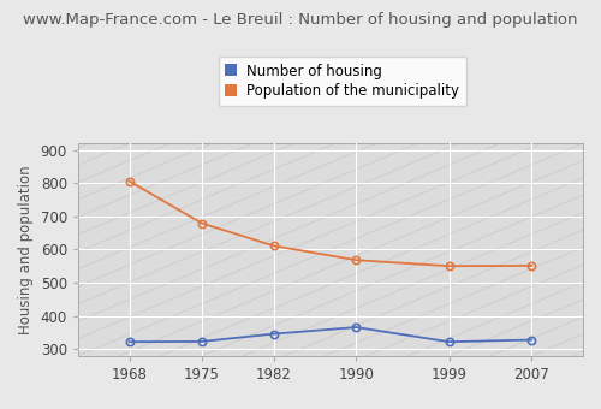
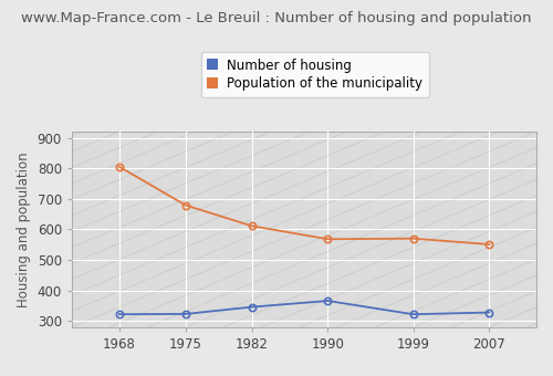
Population of the municipality/1999: 550 -> 570
